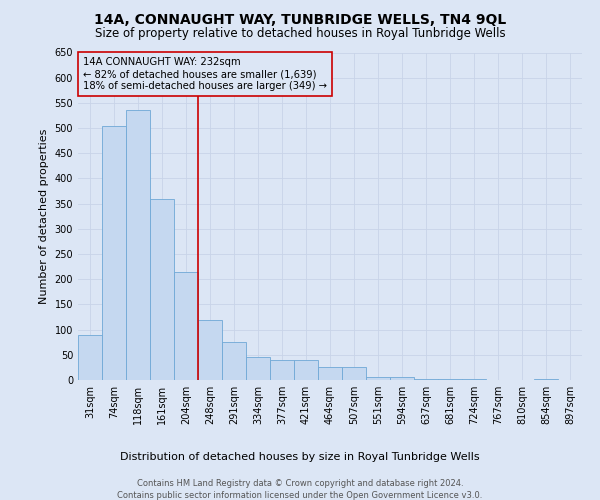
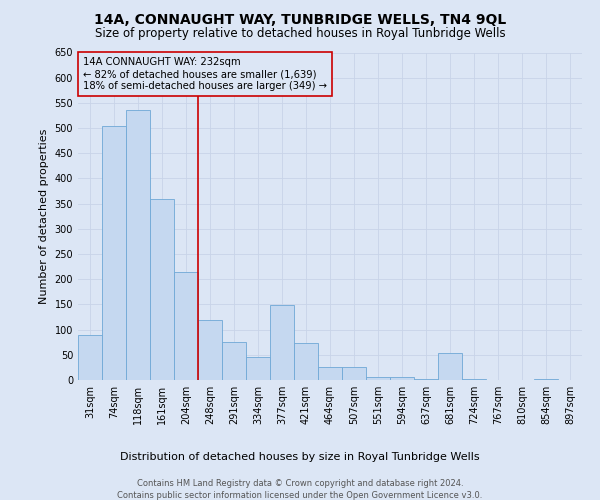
377sqm: 40 -> 148
421sqm: 40 -> 74
681sqm: 1 -> 54
